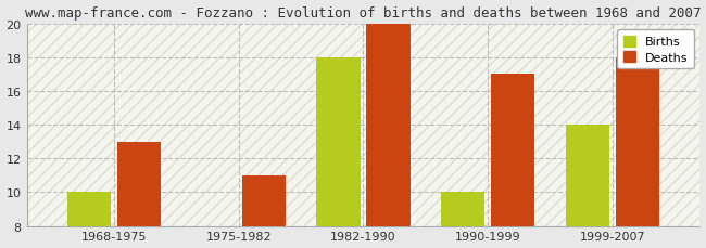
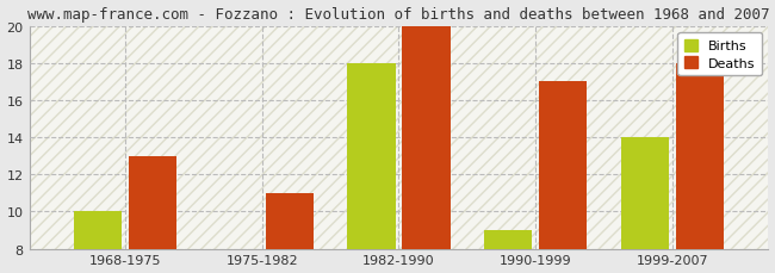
Births/1990-1999: 10 -> 9
